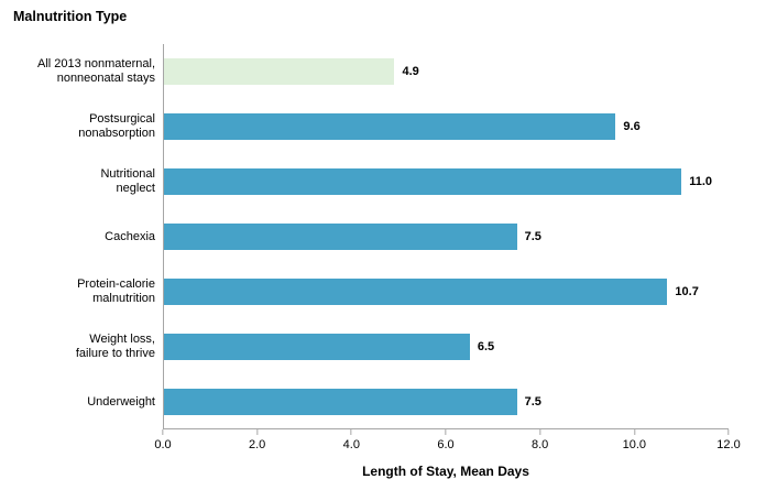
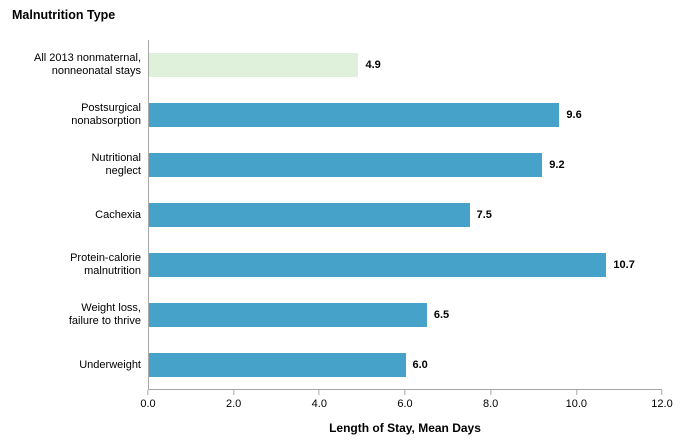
Nutritional neglect: 11.0 -> 9.2
Underweight: 7.5 -> 6.0
